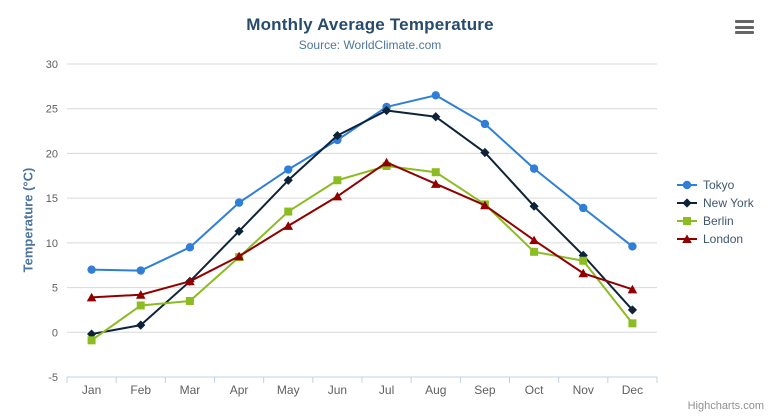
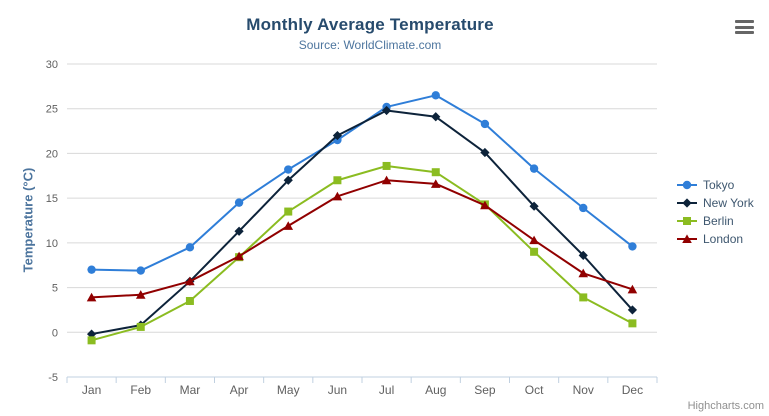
Berlin/Feb: 3 -> 1
London/Jul: 19 -> 17
Berlin/Nov: 8 -> 4
